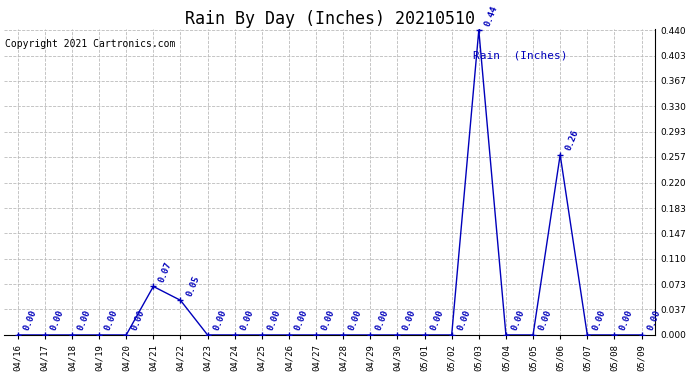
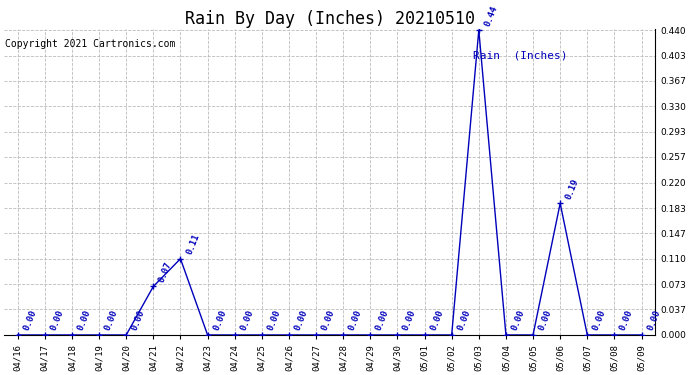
04/22: 0.05 -> 0.11
05/06: 0.26 -> 0.19
